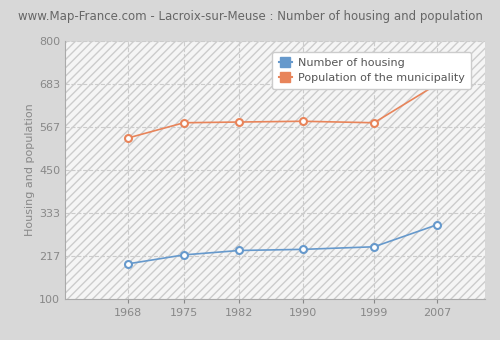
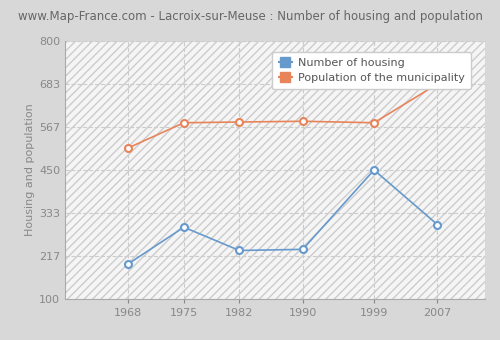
Population of the municipality/1968: 537 -> 510
Number of housing/1975: 220 -> 295
Number of housing/1999: 242 -> 450
